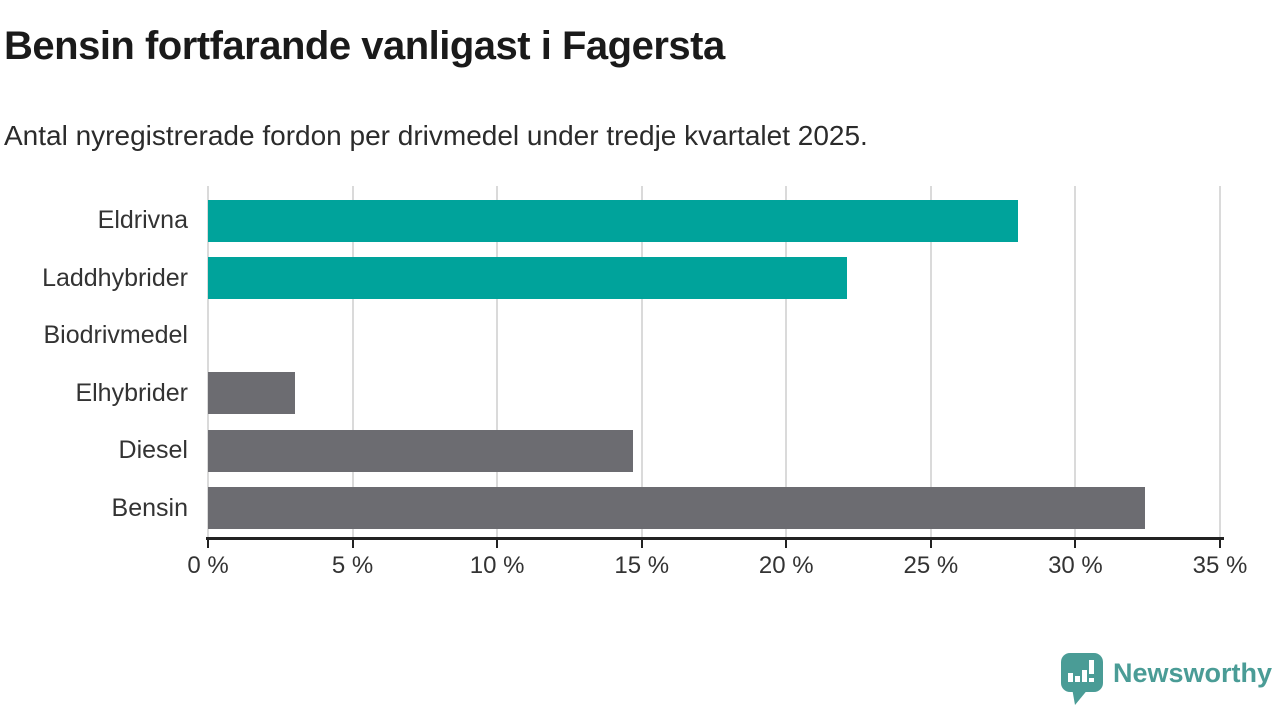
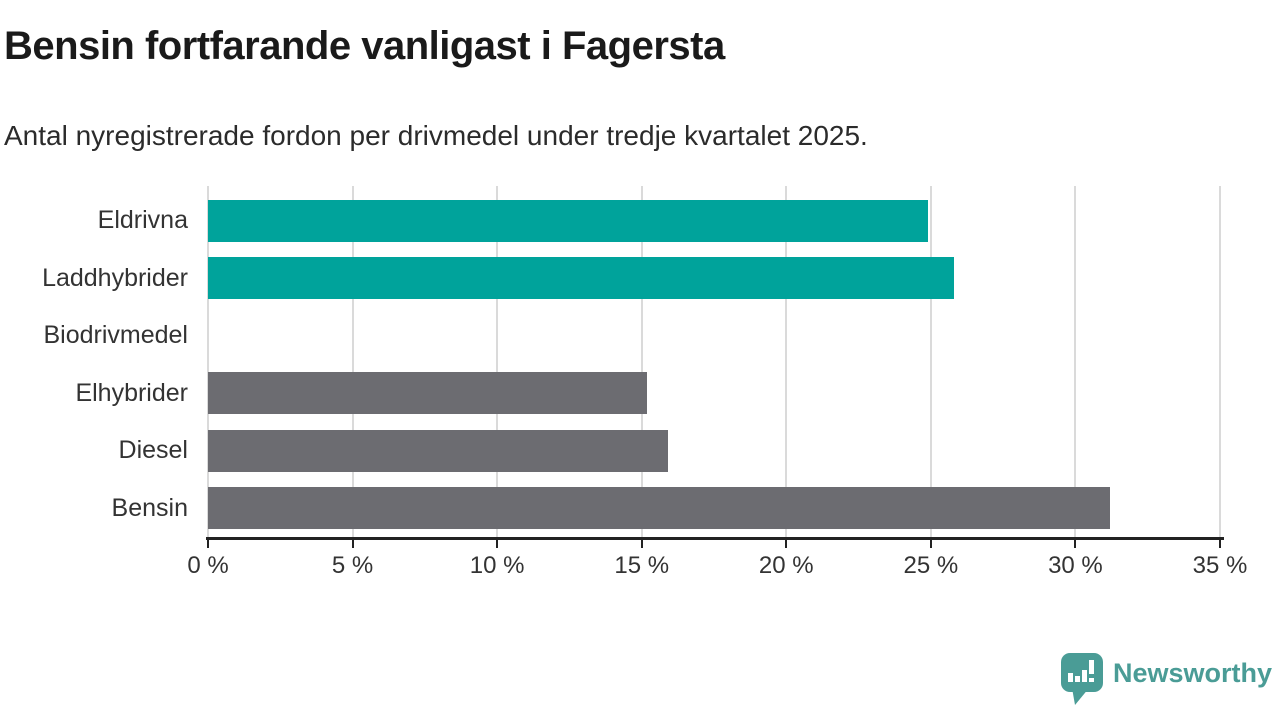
Eldrivna: 28.0% -> 24.9%
Laddhybrider: 22.1% -> 25.8%
Elhybrider: 3.0% -> 15.2%
Diesel: 14.7% -> 15.9%
Bensin: 32.4% -> 31.2%
